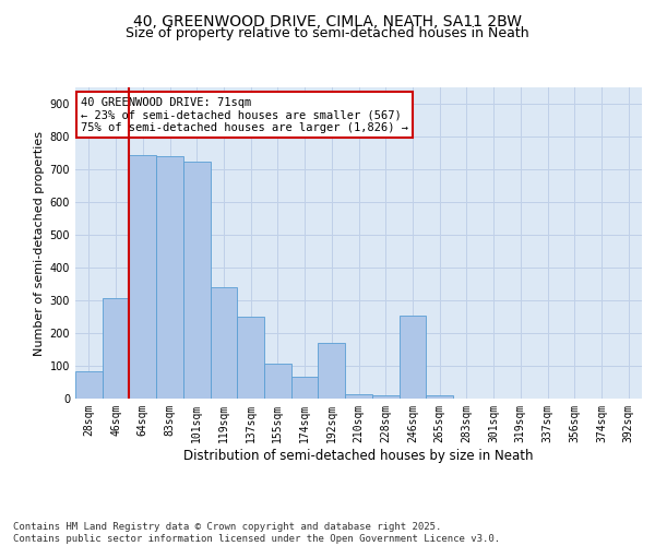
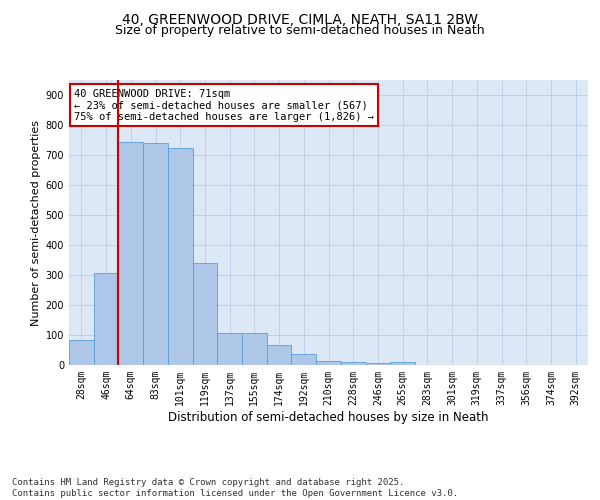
137sqm: 250 -> 108
192sqm: 170 -> 38
246sqm: 255 -> 8
